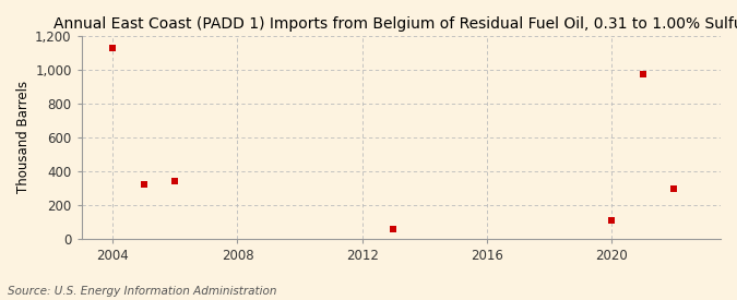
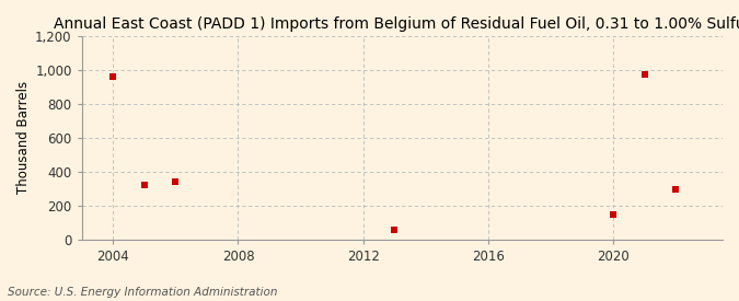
2004: 1,130 -> 960
2020: 110 -> 150
